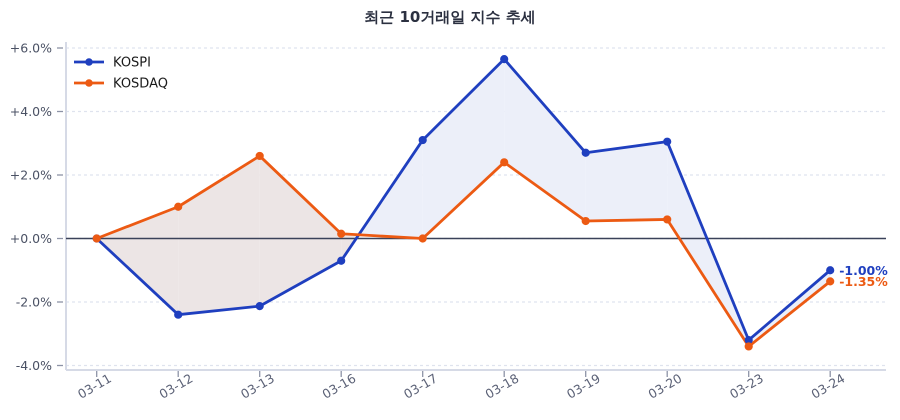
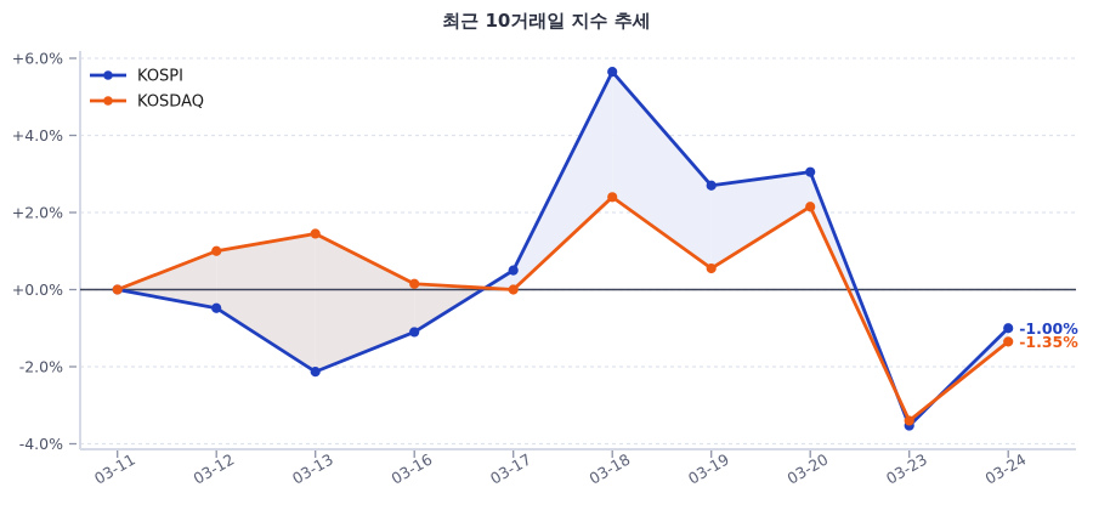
KOSPI/03-12: -2.4% -> -0.5%
KOSDAQ/03-13: 2.6% -> 1.4%
KOSPI/03-16: -0.7% -> -1.1%
KOSPI/03-17: 3.1% -> 0.5%
KOSDAQ/03-20: 0.6% -> 2.1%
KOSPI/03-23: -3.2% -> -3.5%
